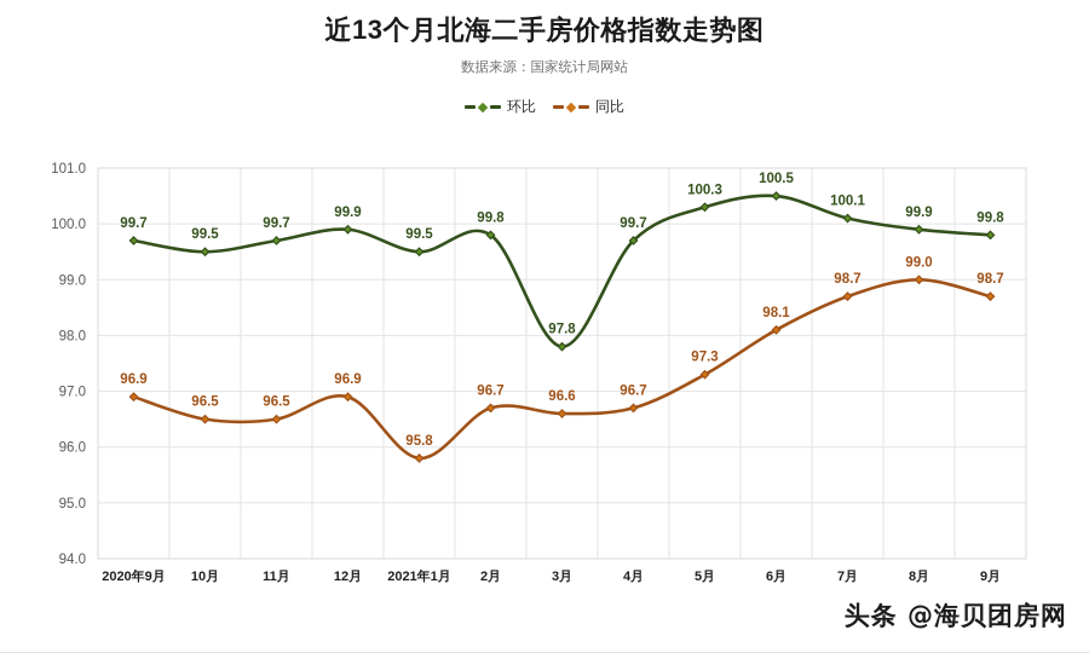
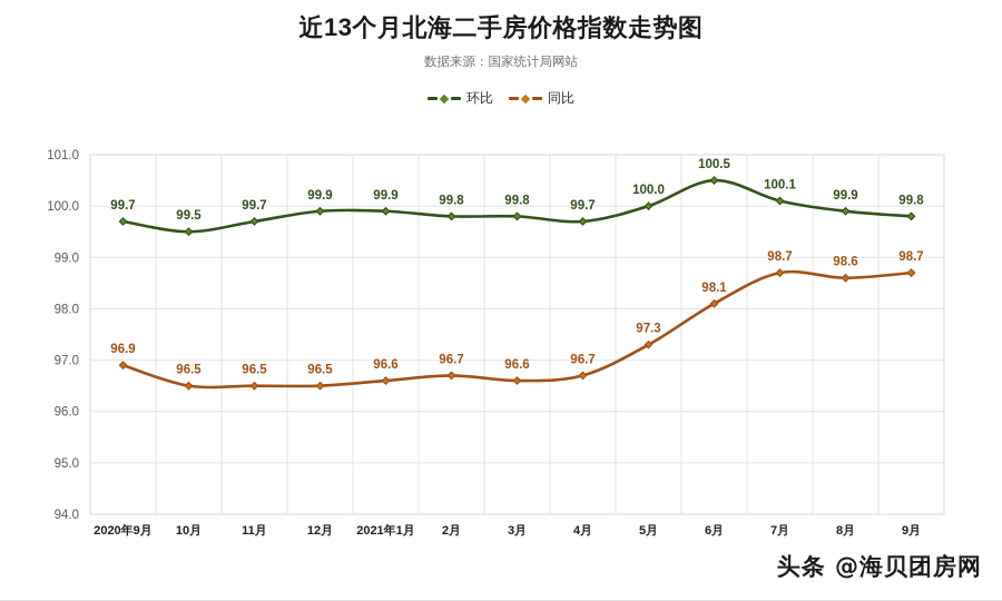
同比/12月: 96.9 -> 96.5
环比/2021年1月: 99.5 -> 99.9
同比/2021年1月: 95.8 -> 96.6
环比/3月: 97.8 -> 99.8
环比/5月: 100.3 -> 100.0
同比/8月: 99.0 -> 98.6
